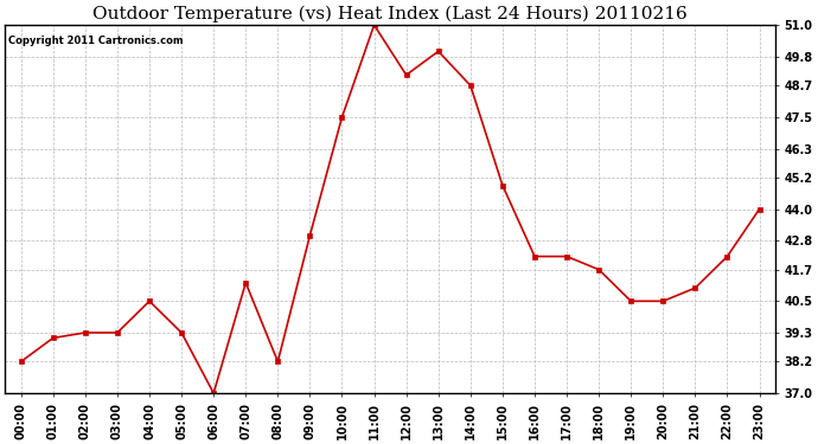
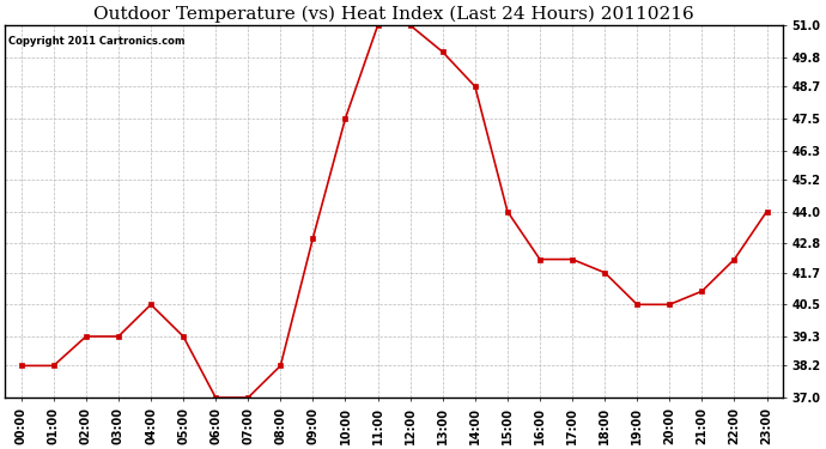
01:00: 39.1 -> 38.2
07:00: 41.2 -> 37.0
12:00: 49.1 -> 51.0
15:00: 44.9 -> 44.0
